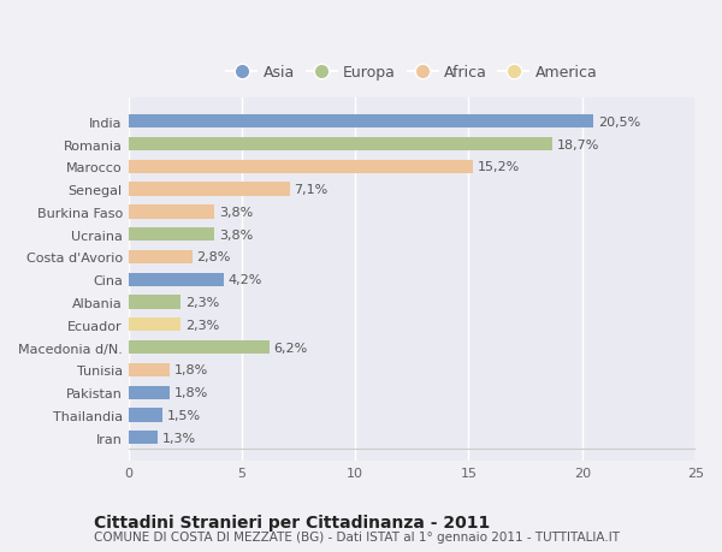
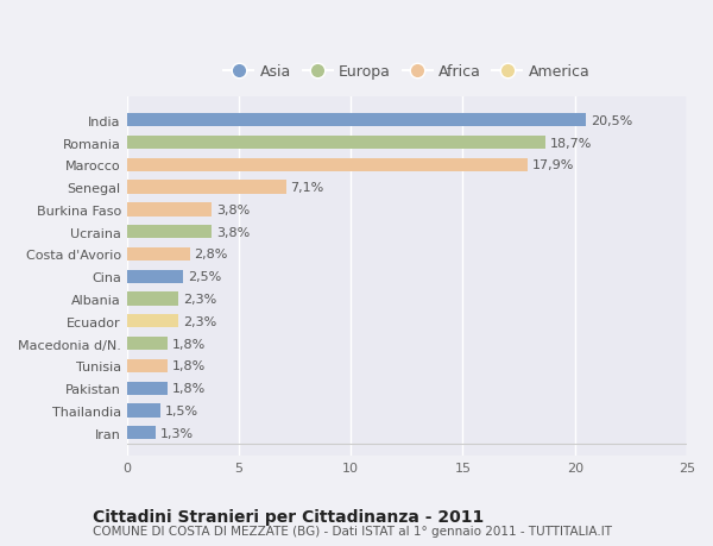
Marocco: 15,2% -> 17,9%
Cina: 4,2% -> 2,5%
Macedonia d/N.: 6,2% -> 1,8%
